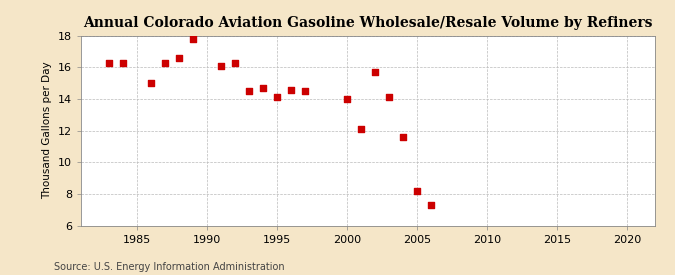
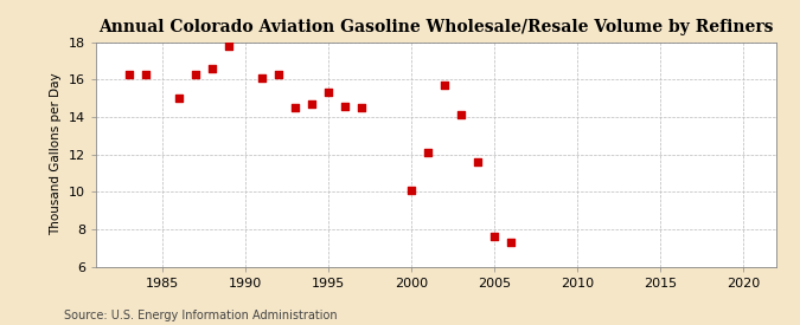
1995: 14.1 -> 15.3
2000: 14.0 -> 10.1
2005: 8.2 -> 7.6
